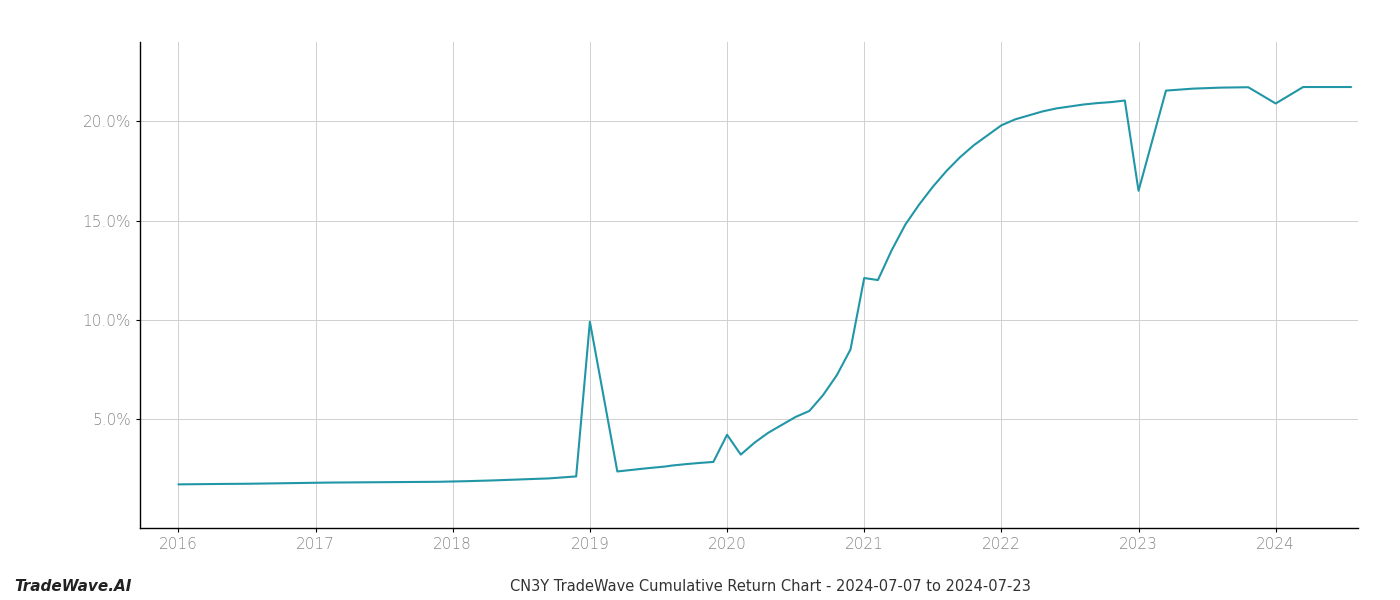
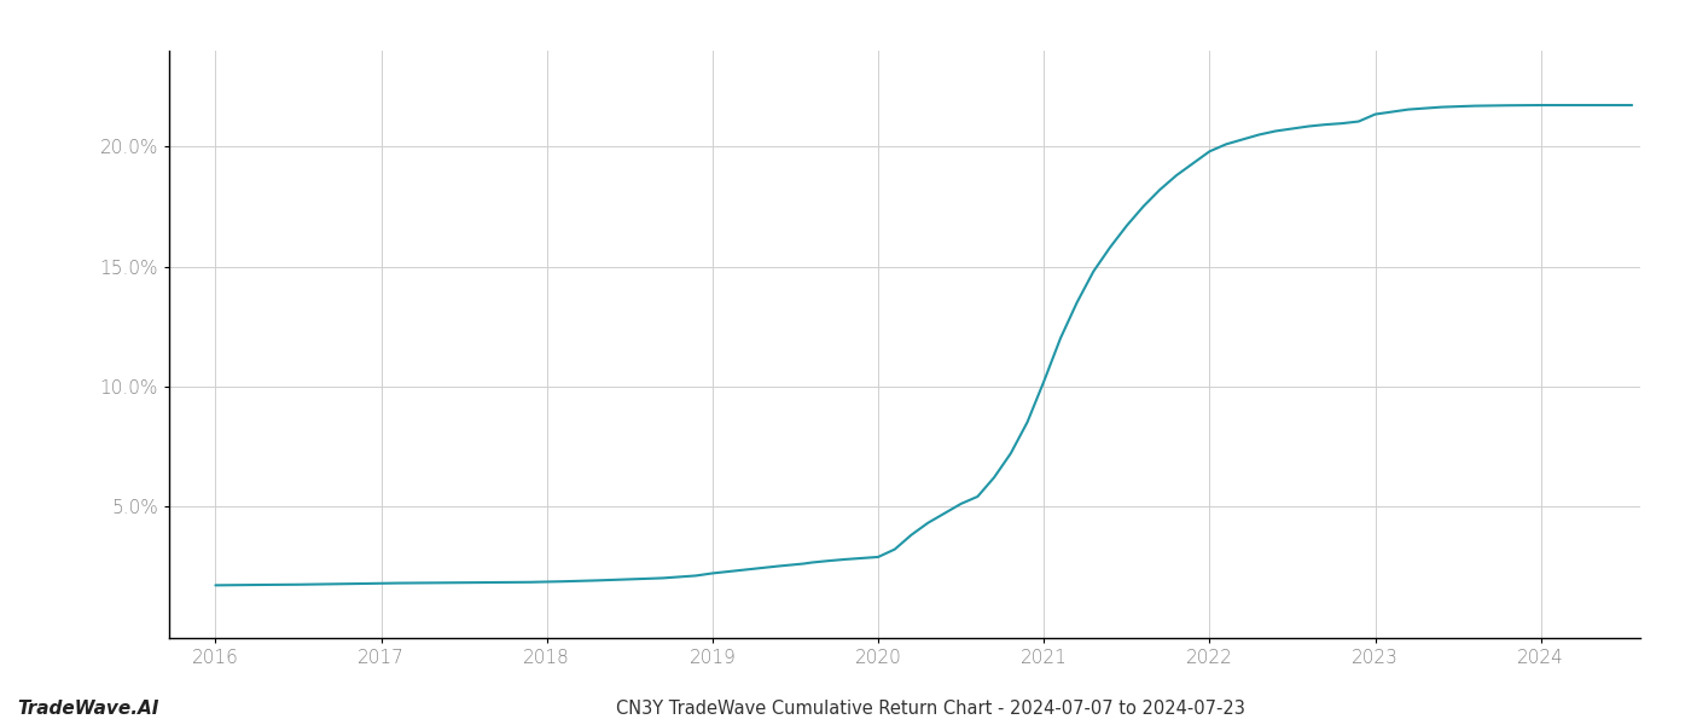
2019: 9.9% -> 2.2%
2020: 4.2% -> 2.9%
2021: 12.1% -> 10.2%
2023: 16.5% -> 21.4%
2024: 20.9% -> 21.7%
